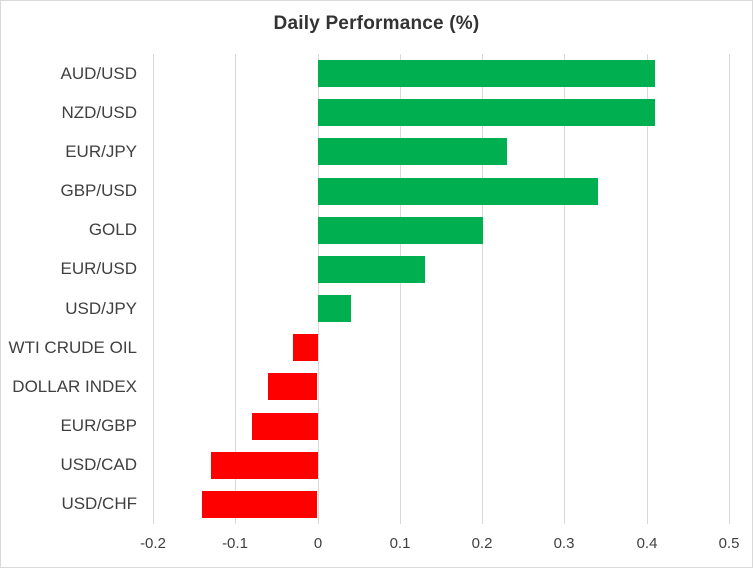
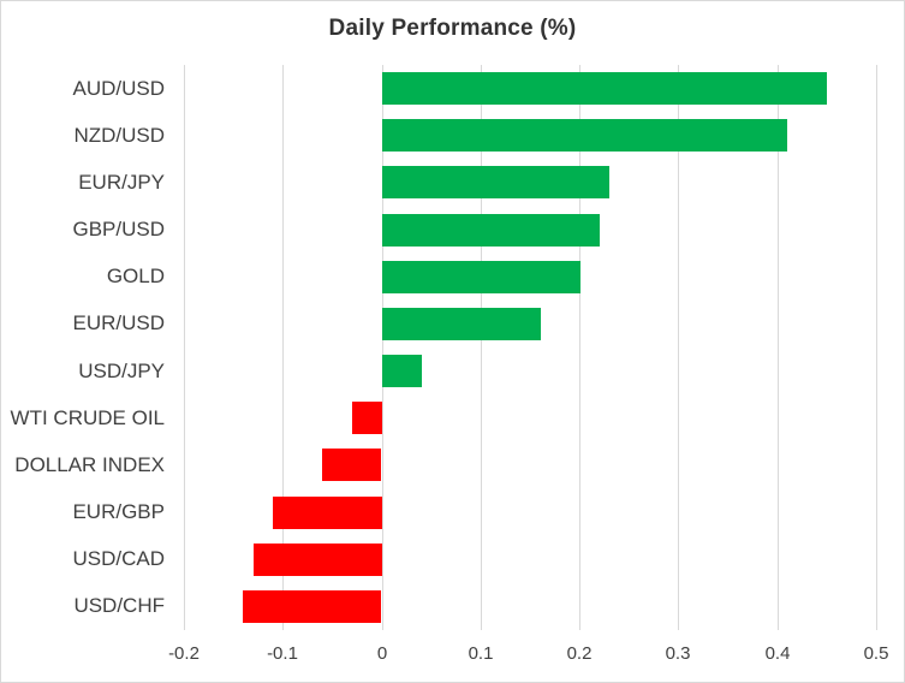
AUD/USD: 0.41 -> 0.45
GBP/USD: 0.34 -> 0.22
EUR/USD: 0.13 -> 0.16
EUR/GBP: -0.08 -> -0.11
